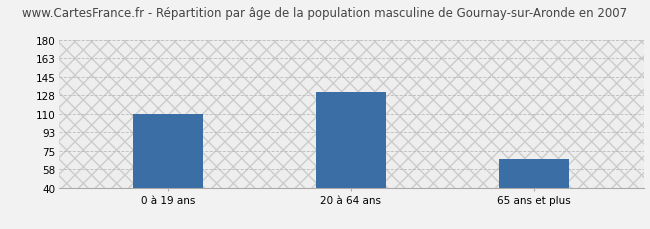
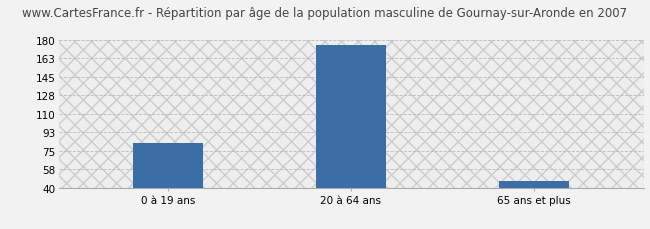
0 à 19 ans: 110 -> 82
20 à 64 ans: 131 -> 176
65 ans et plus: 67 -> 46
